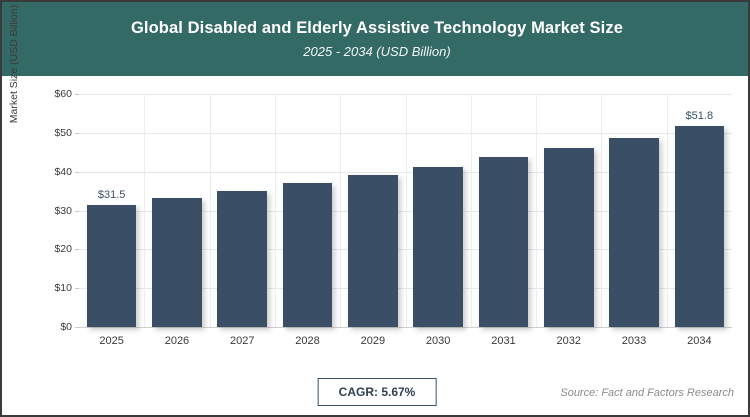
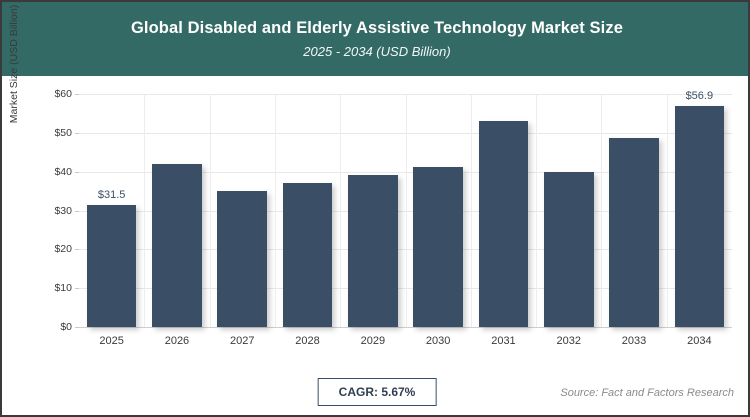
2026: $33 -> $42
2031: $44 -> $53
2032: $46 -> $40
2034: $51.8 -> $56.9
